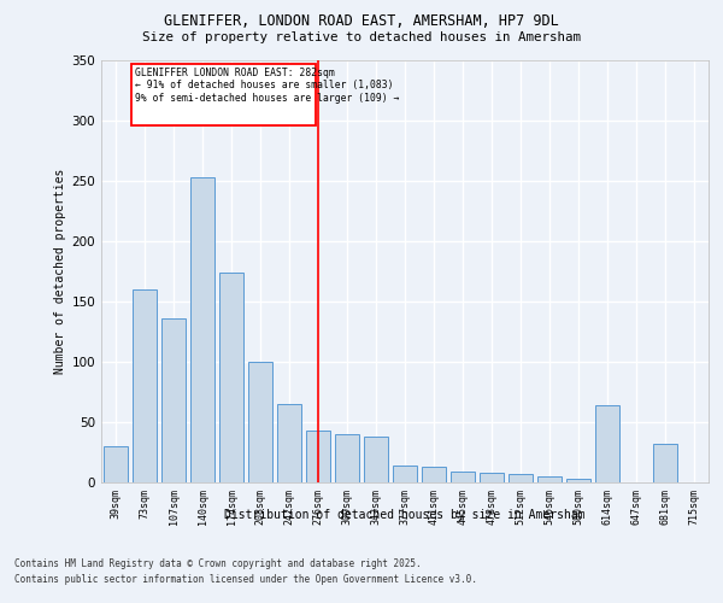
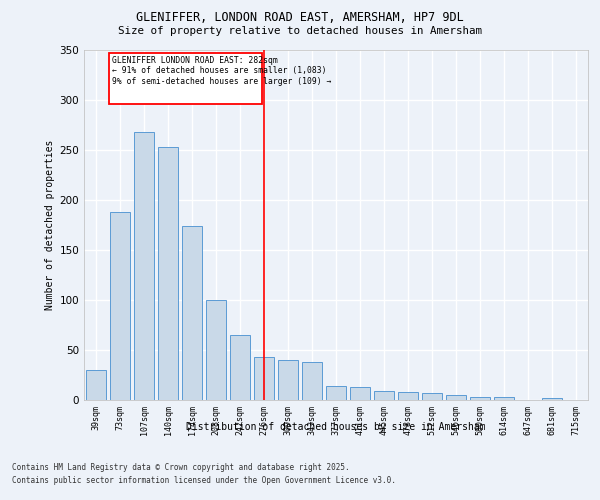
73sqm: 160 -> 188
107sqm: 136 -> 268
614sqm: 64 -> 3
681sqm: 32 -> 2
